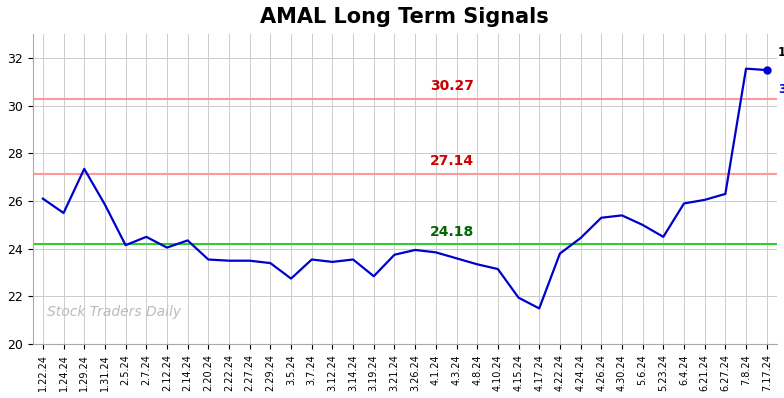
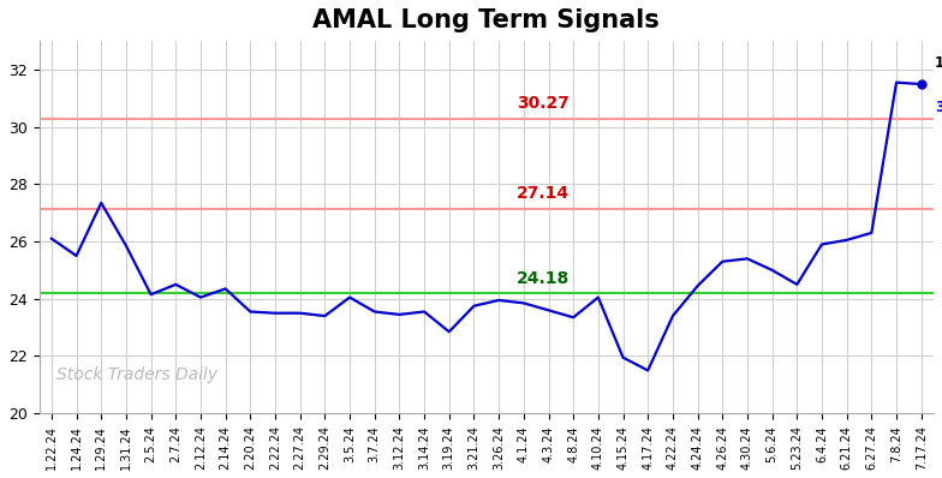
3.5.24: 22.75 -> 24.05
4.10.24: 23.15 -> 24.05
4.22.24: 23.80 -> 23.40
